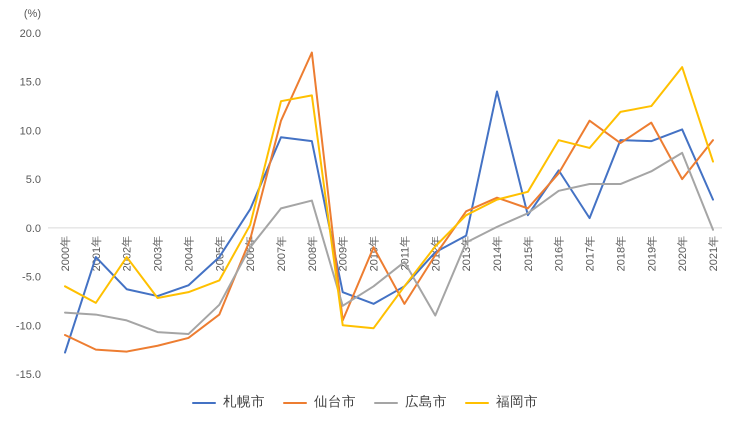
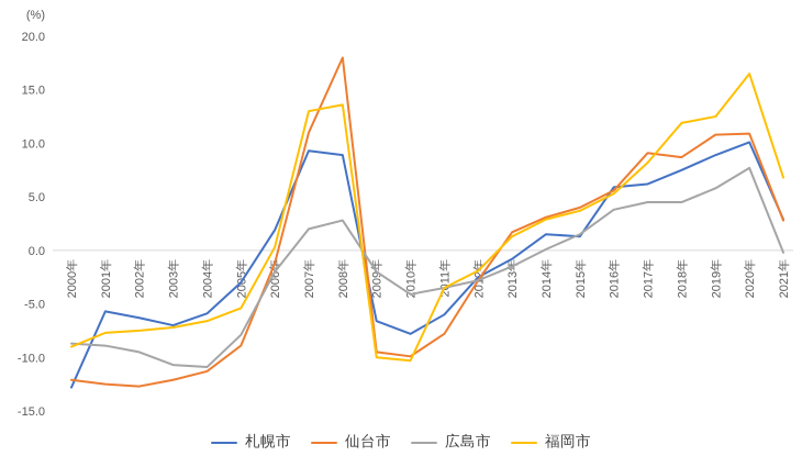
仙台市/2000年: -11 -> -12
福岡市/2000年: -6 -> -9
札幌市/2001年: -3 -> -6
福岡市/2002年: -3 -> -8
広島市/2009年: -8 -> -2
仙台市/2010年: -2 -> -10
広島市/2010年: -6 -> -4
福岡市/2011年: -6 -> -4
広島市/2012年: -9 -> -3
札幌市/2014年: 14 -> 2
仙台市/2015年: 2 -> 4
福岡市/2016年: 9 -> 5
札幌市/2017年: 1 -> 6
仙台市/2017年: 11 -> 9
札幌市/2018年: 9 -> 8
仙台市/2020年: 5 -> 11
仙台市/2021年: 9 -> 3
